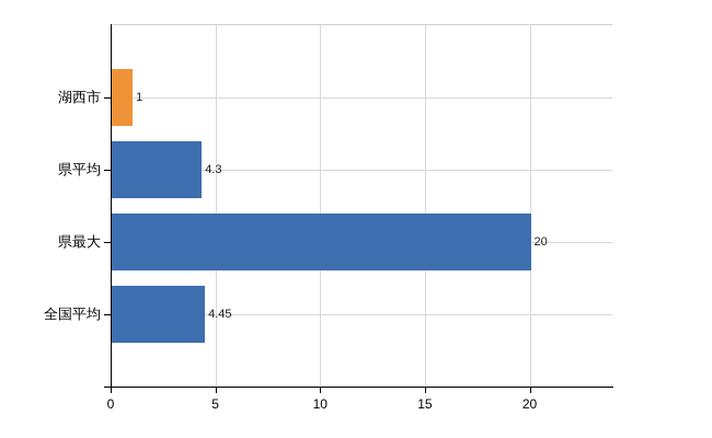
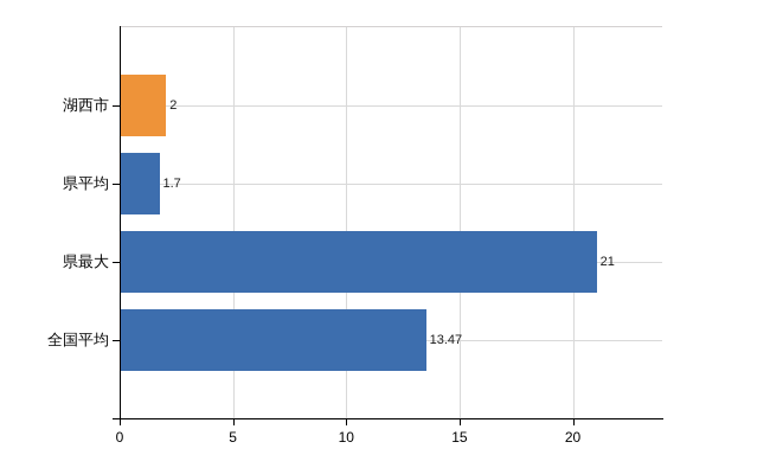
湖西市: 1 -> 2
県平均: 4.3 -> 1.7
県最大: 20 -> 21
全国平均: 4.45 -> 13.47
